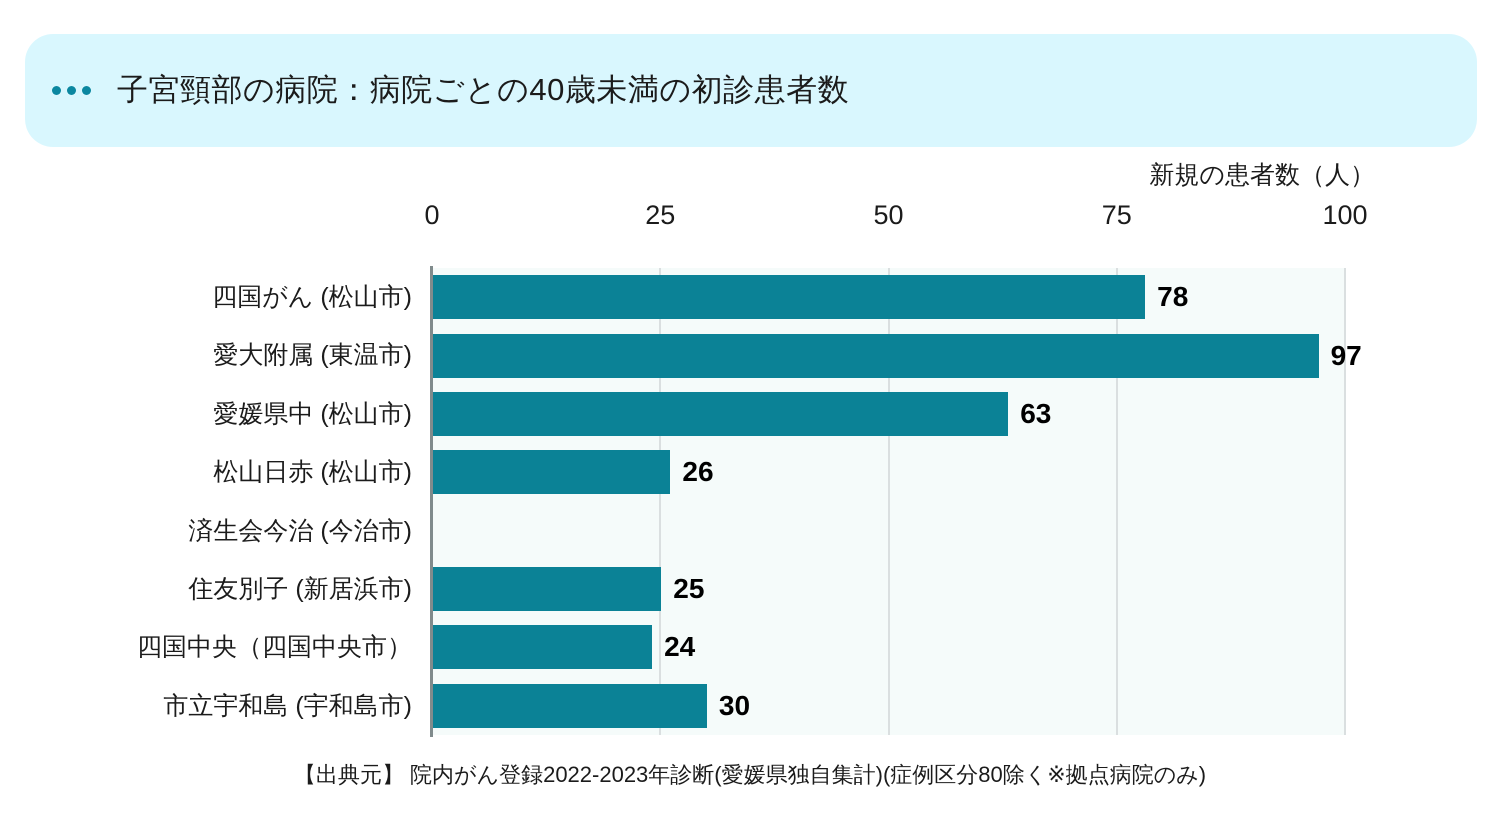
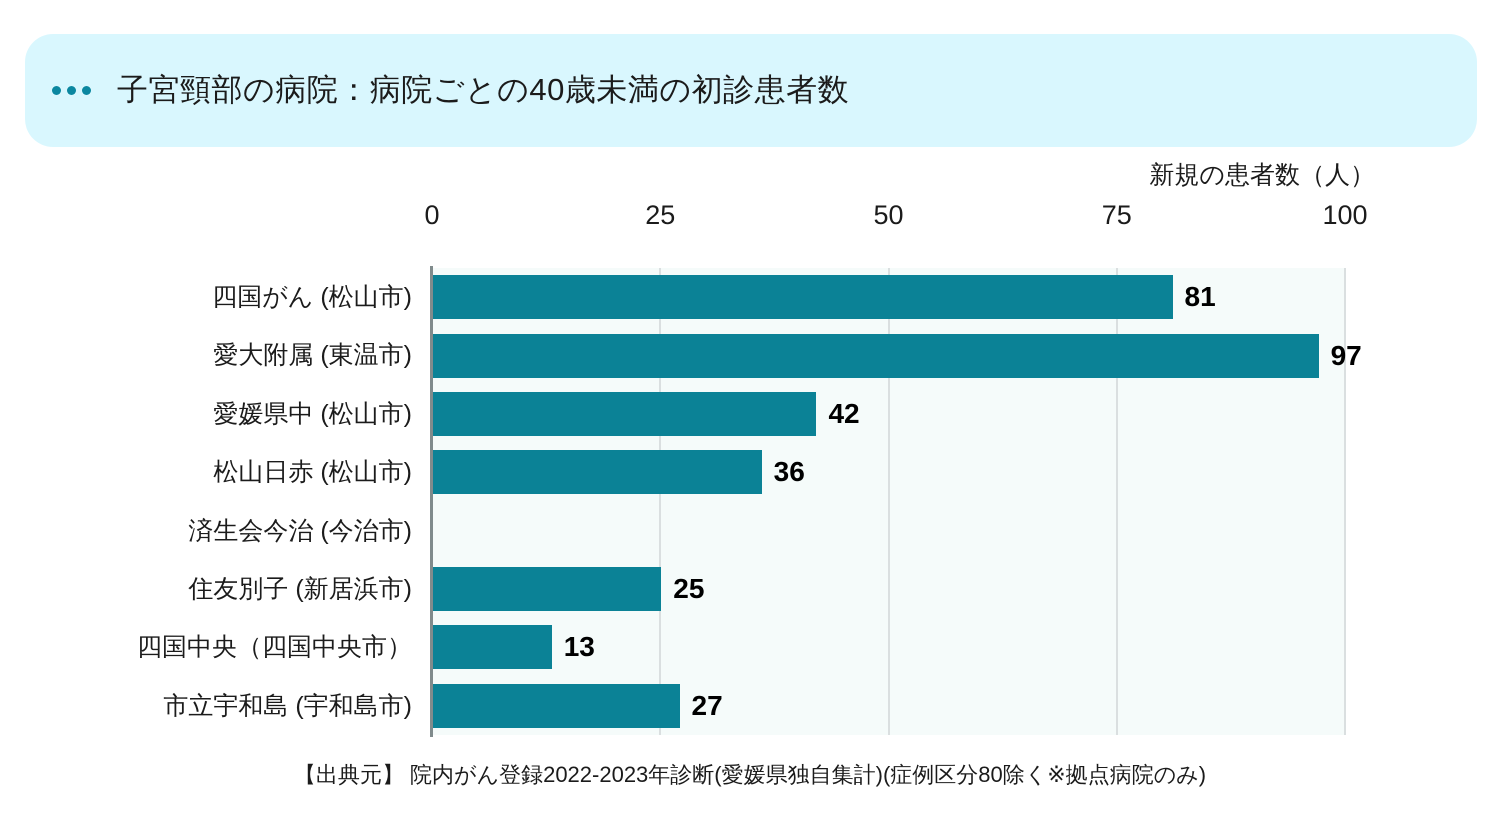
四国がん (松山市): 78 -> 81
愛媛県中 (松山市): 63 -> 42
松山日赤 (松山市): 26 -> 36
四国中央（四国中央市）: 24 -> 13
市立宇和島 (宇和島市): 30 -> 27
